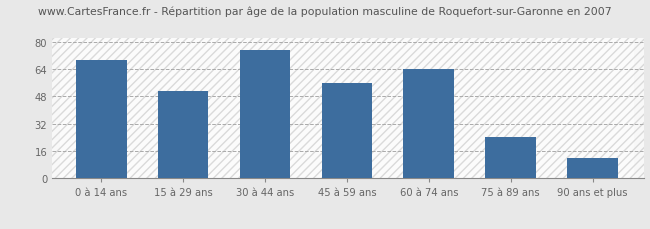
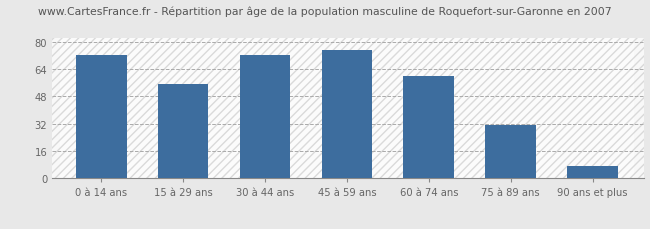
0 à 14 ans: 69 -> 72
15 à 29 ans: 51 -> 55
30 à 44 ans: 75 -> 72
45 à 59 ans: 56 -> 75
60 à 74 ans: 64 -> 60
75 à 89 ans: 24 -> 31
90 ans et plus: 12 -> 7
